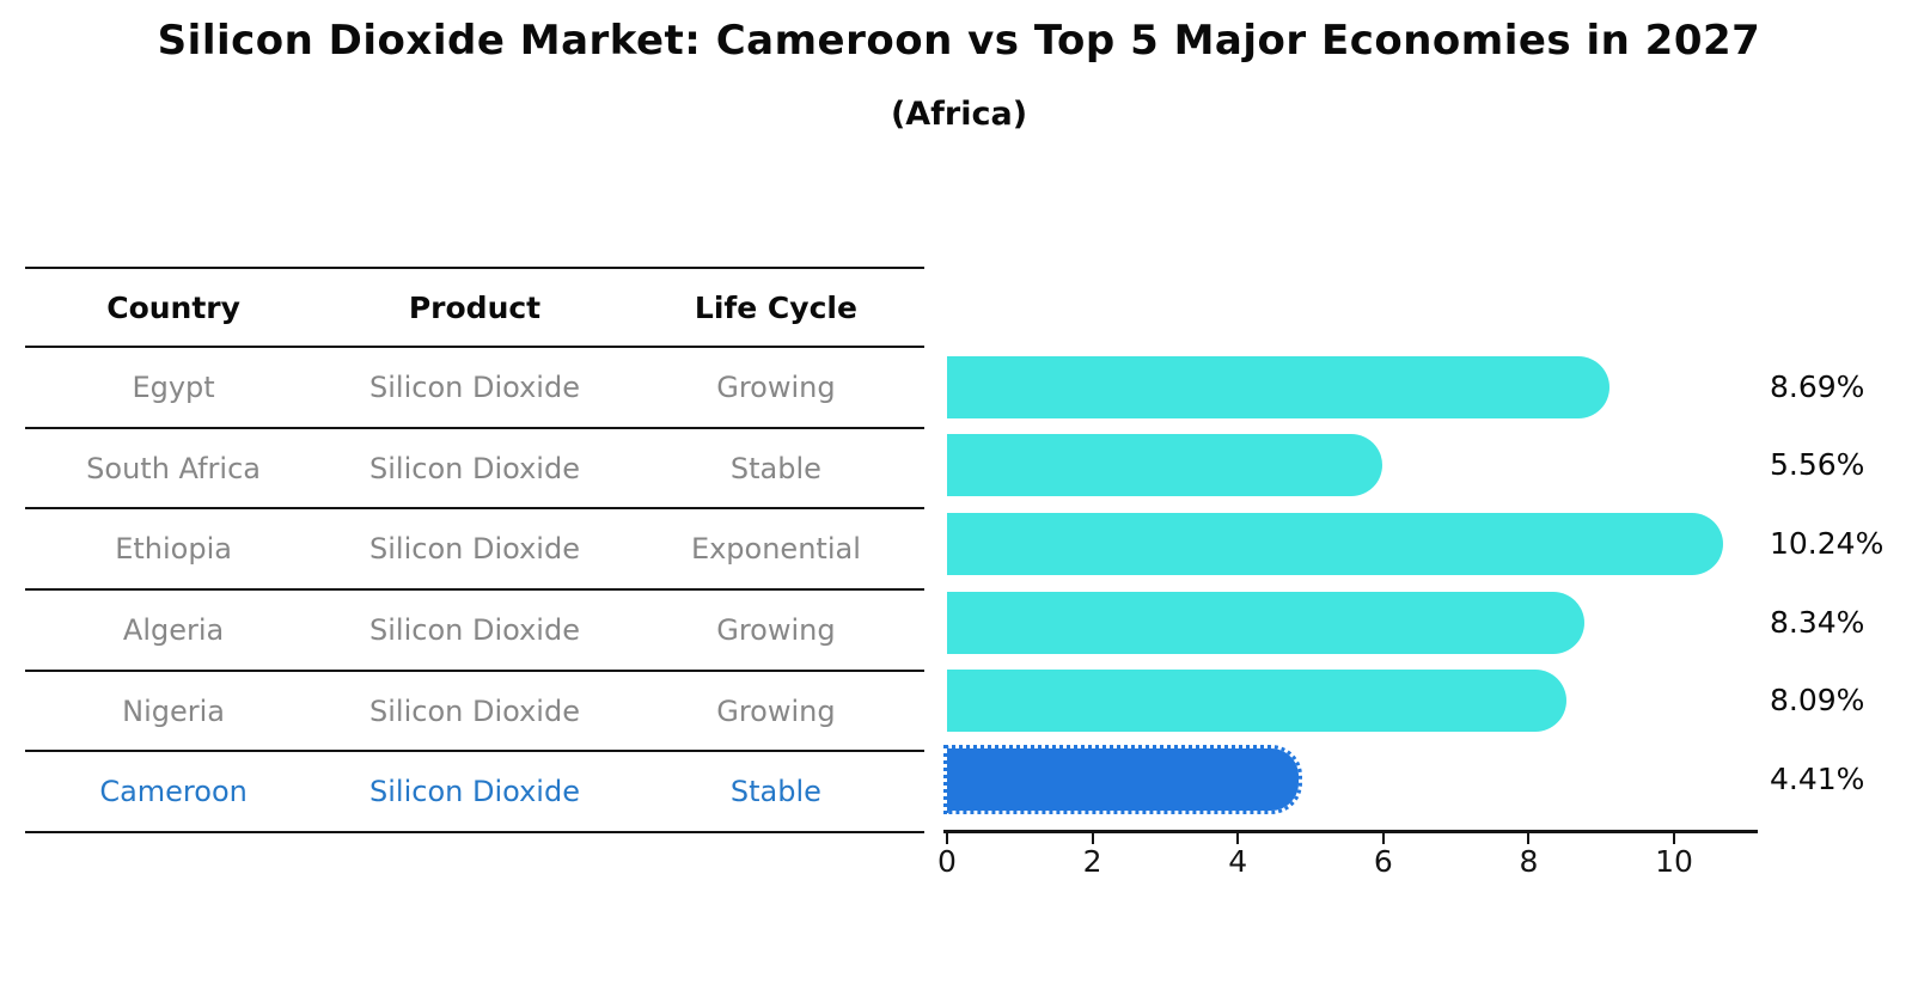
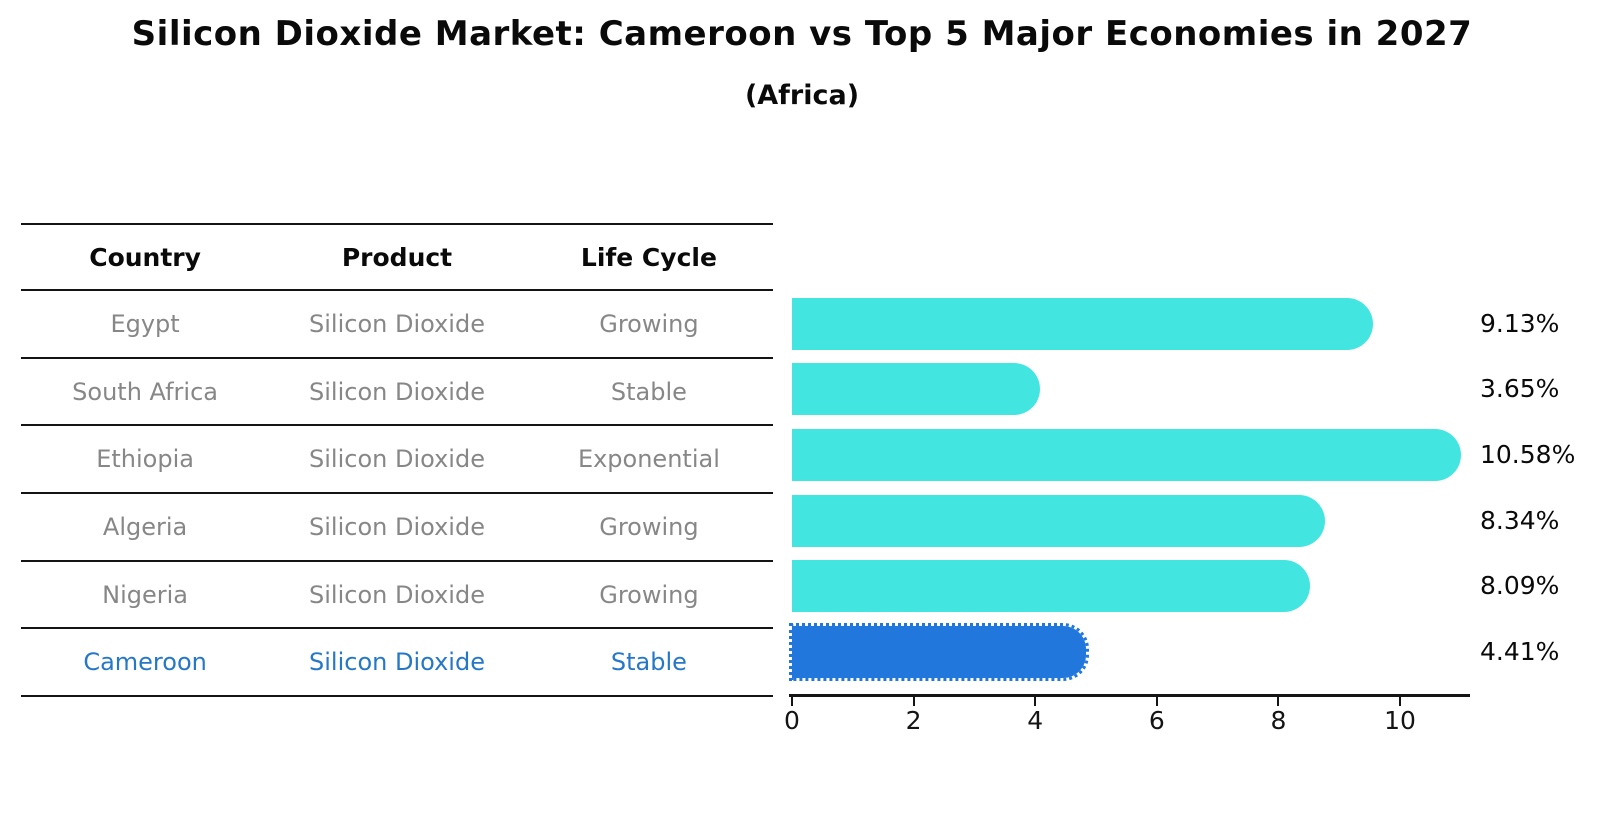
Egypt: 8.69% -> 9.13%
South Africa: 5.56% -> 3.65%
Ethiopia: 10.24% -> 10.58%
